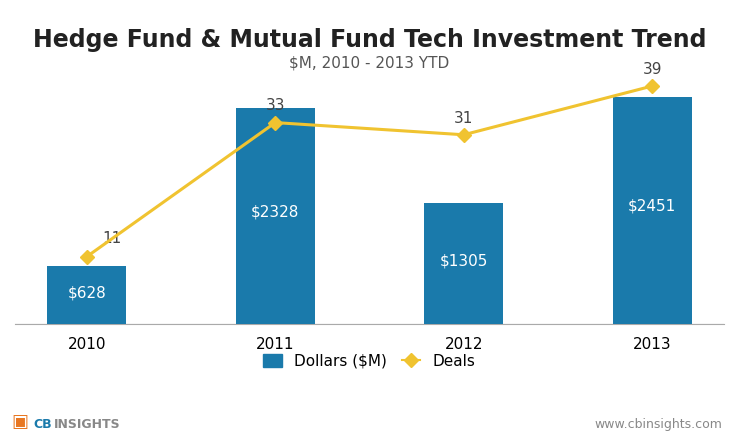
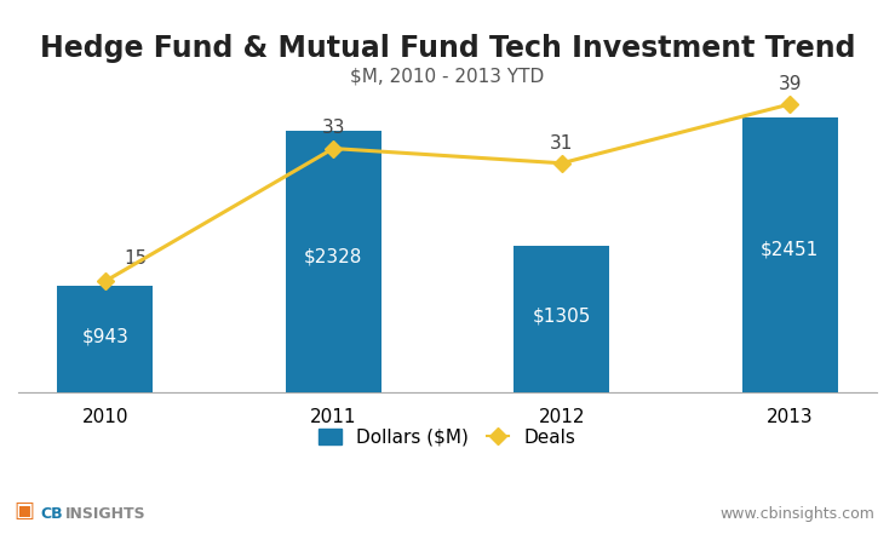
Dollars ($M)/2010: $628 -> $943
Deals/2010: 11 -> 15
